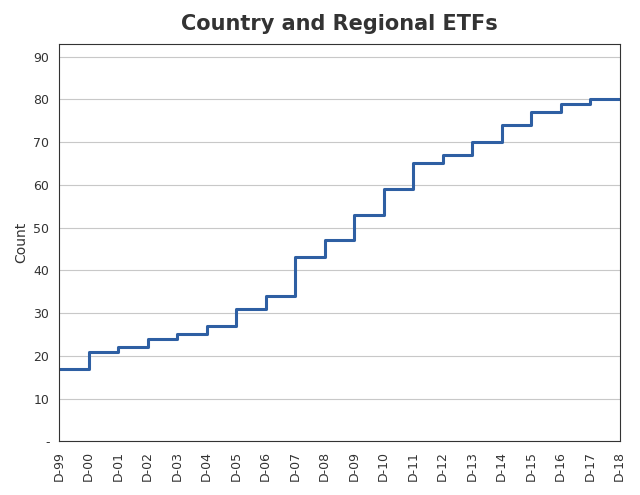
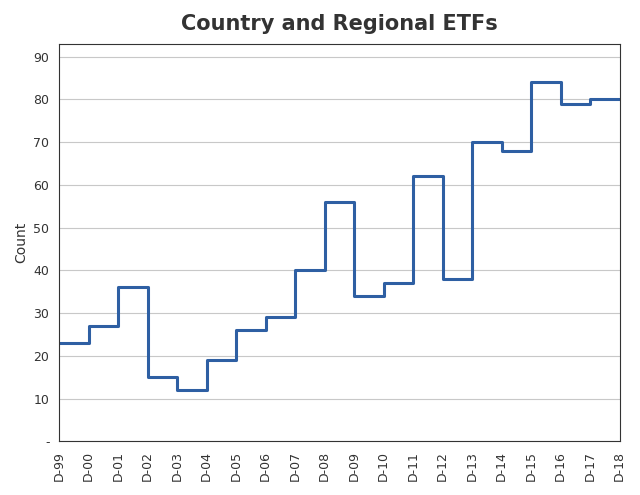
D-99: 17 -> 23
D-00: 21 -> 27
D-01: 22 -> 36
D-02: 24 -> 15
D-03: 25 -> 12
D-04: 27 -> 19
D-05: 31 -> 26
D-06: 34 -> 29
D-07: 43 -> 40
D-08: 47 -> 56
D-09: 53 -> 34
D-10: 59 -> 37
D-11: 65 -> 62
D-12: 67 -> 38
D-14: 74 -> 68
D-15: 77 -> 84
